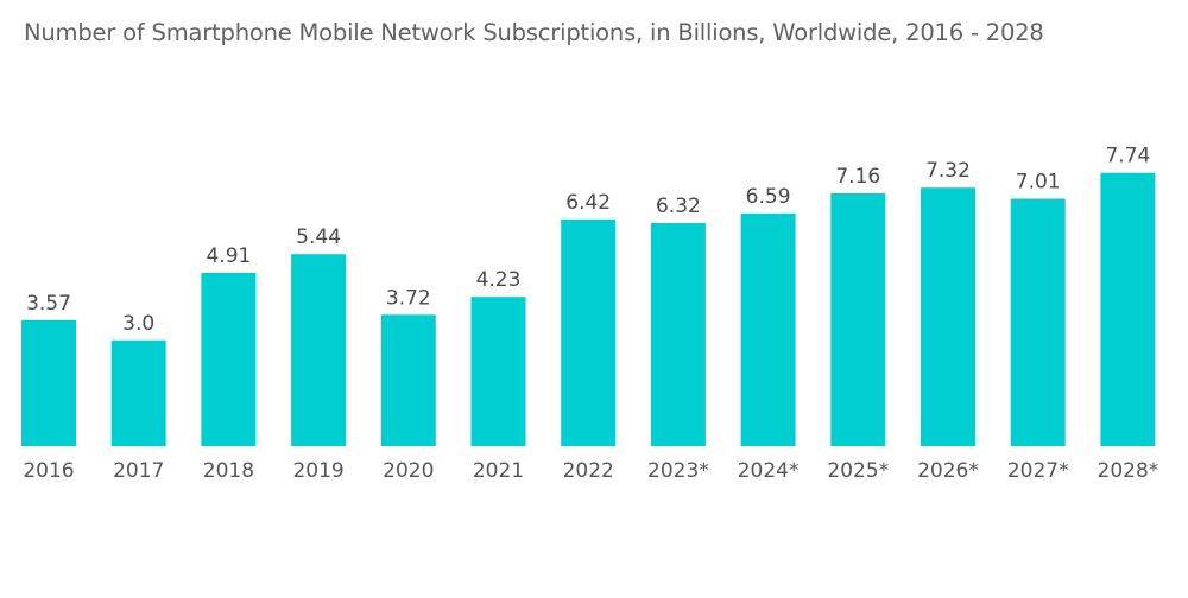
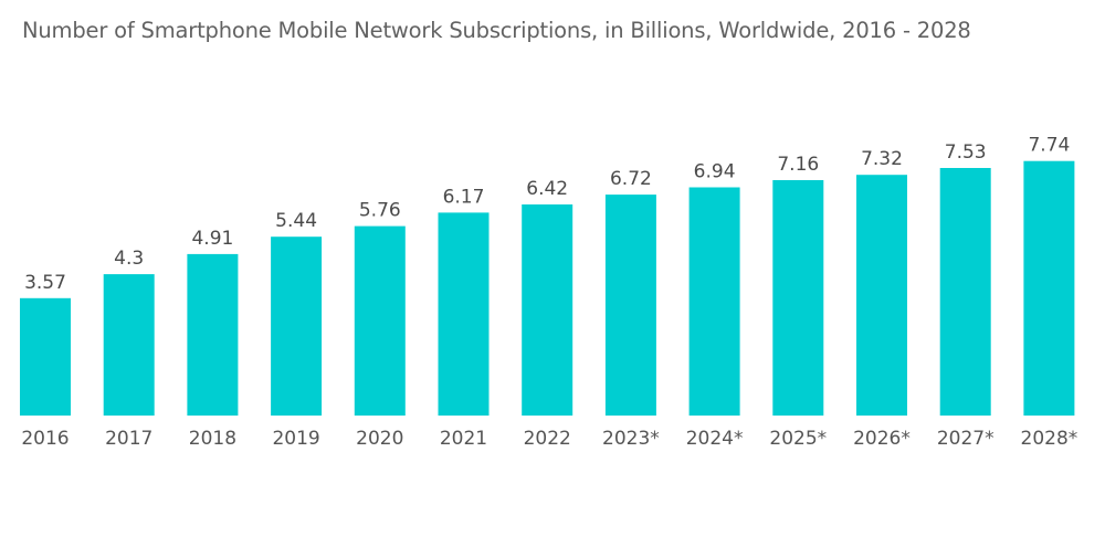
2017: 3.0 -> 4.3
2020: 3.72 -> 5.76
2021: 4.23 -> 6.17
2023*: 6.32 -> 6.72
2024*: 6.59 -> 6.94
2027*: 7.01 -> 7.53
